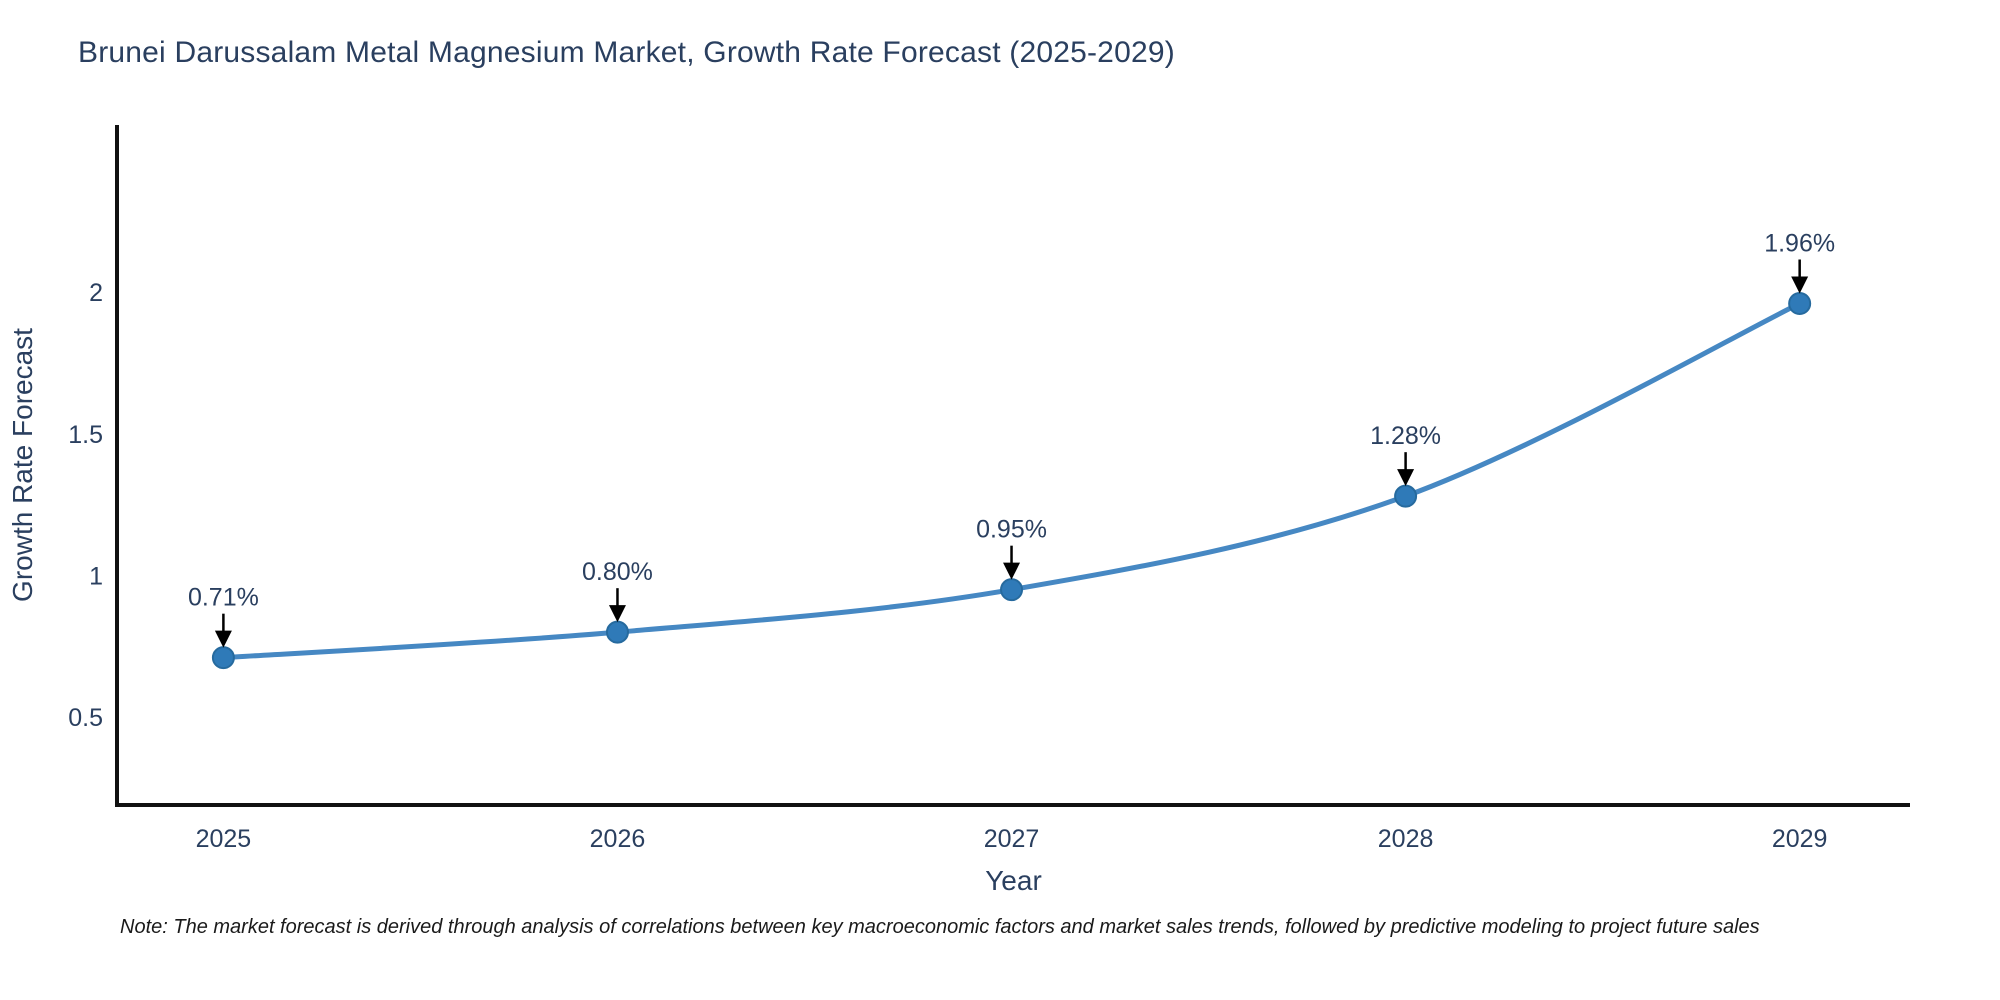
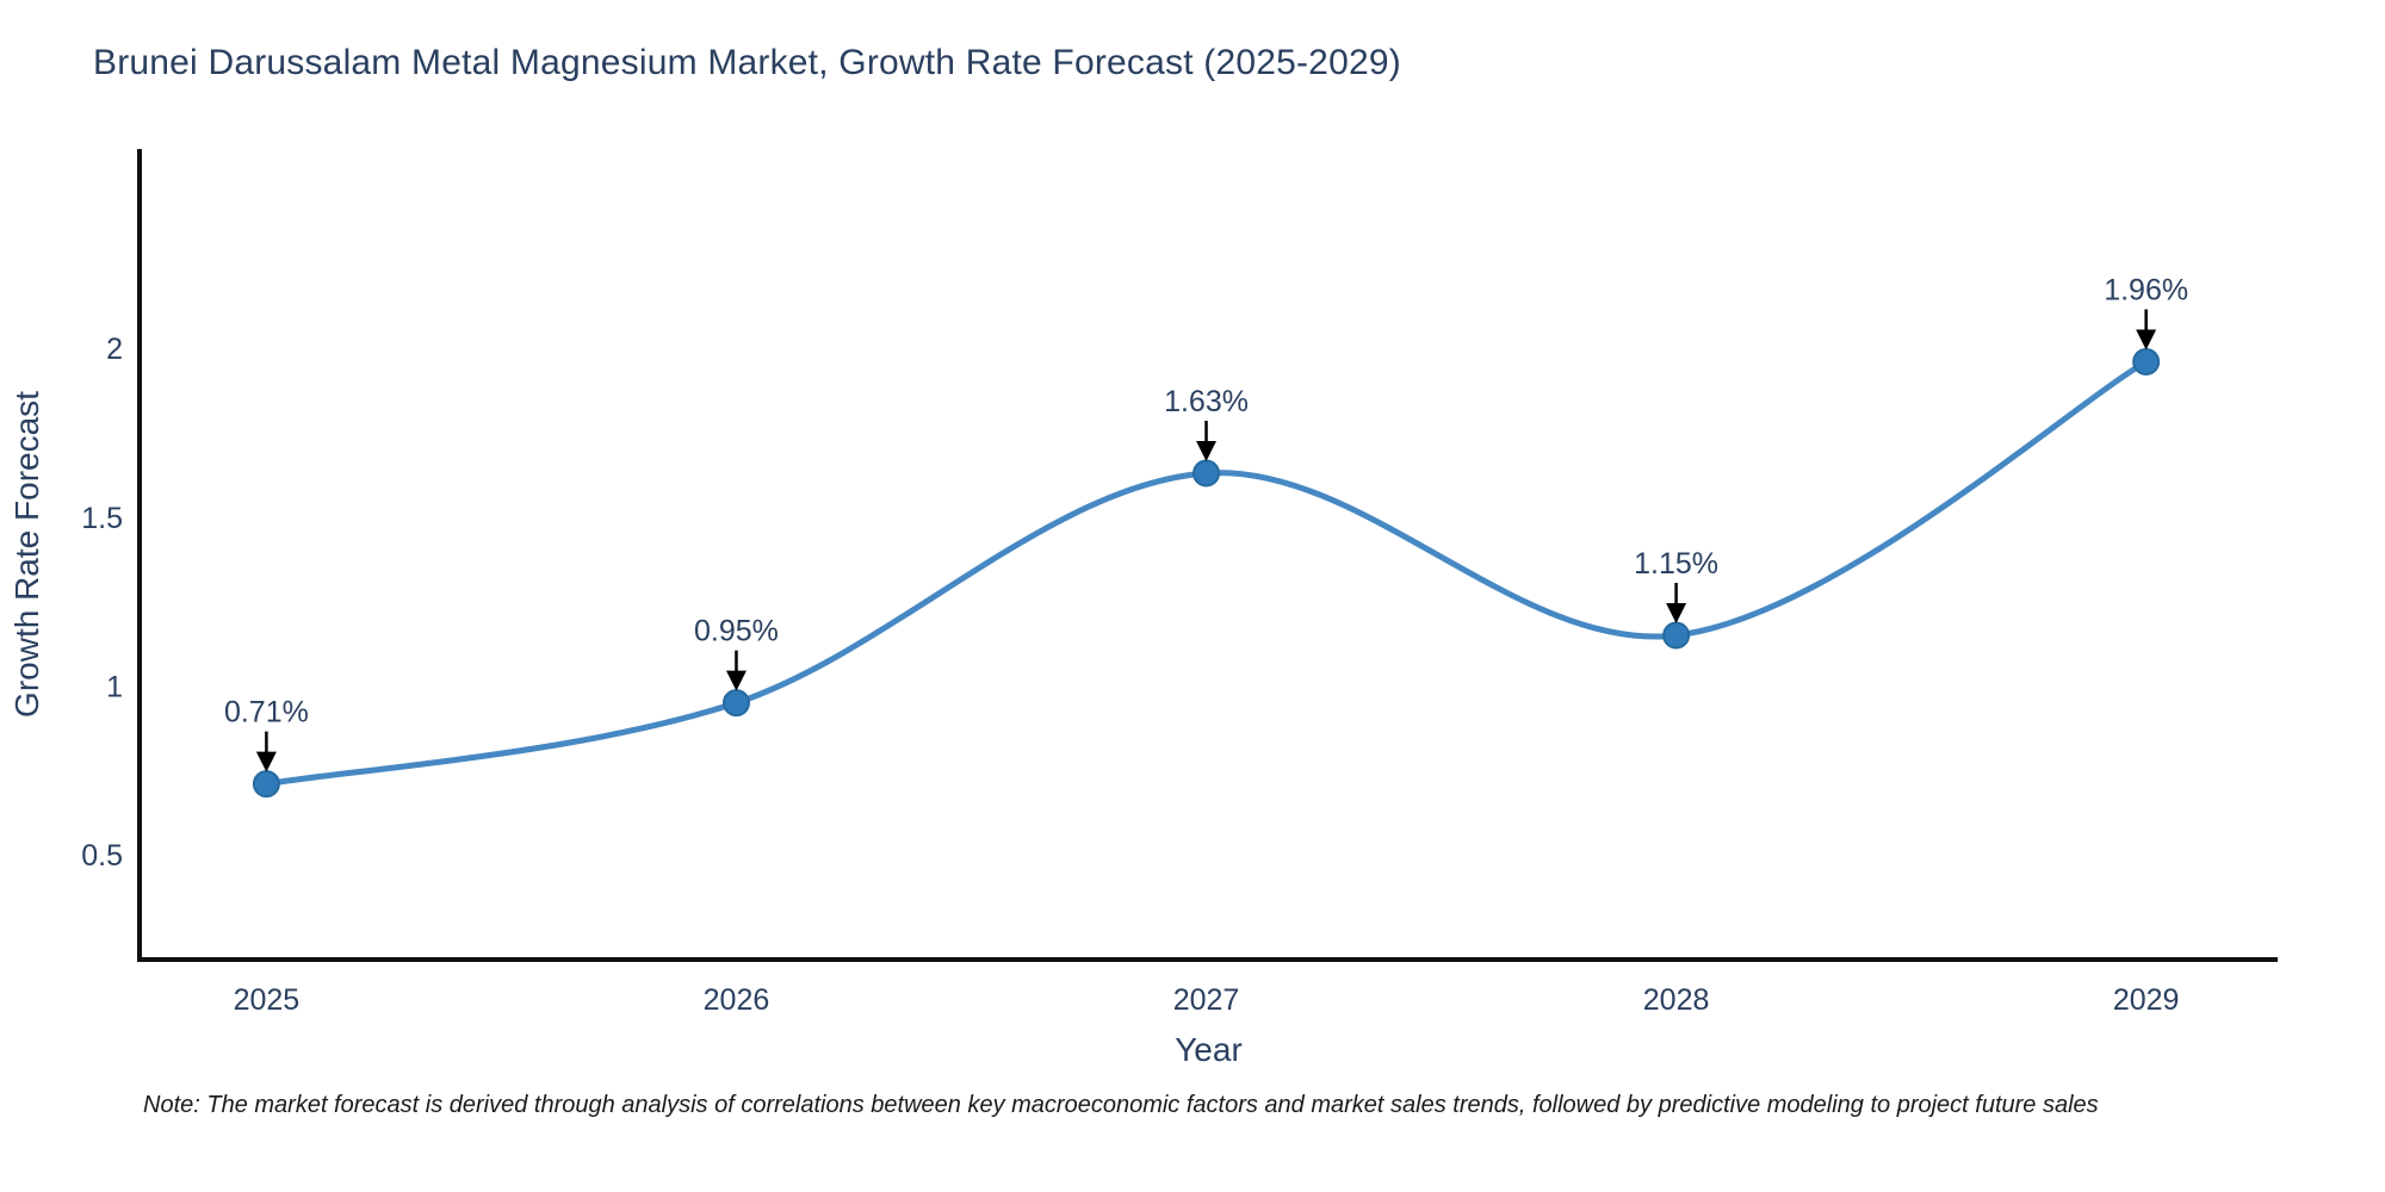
2026: 0.80% -> 0.95%
2027: 0.95% -> 1.63%
2028: 1.28% -> 1.15%
